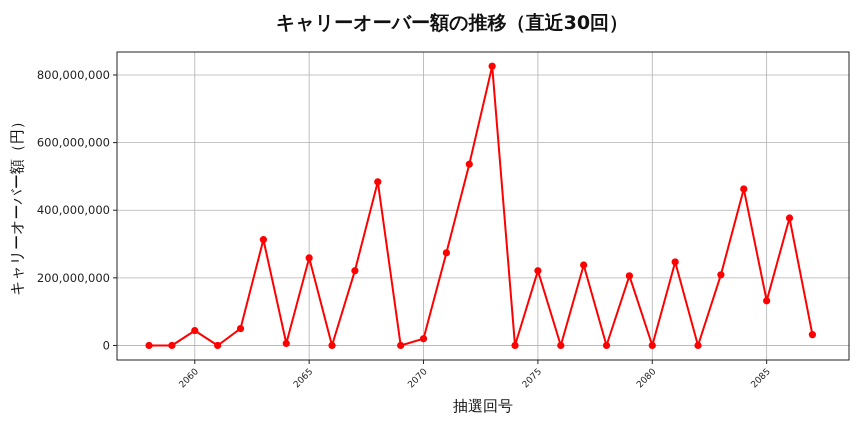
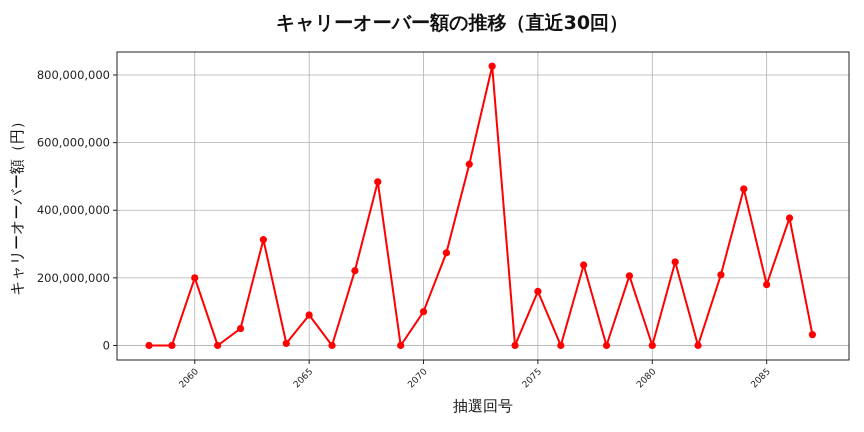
2060: 40000000 -> 200000000
2065: 260000000 -> 90000000
2070: 20000000 -> 100000000
2075: 220000000 -> 160000000
2085: 130000000 -> 180000000
